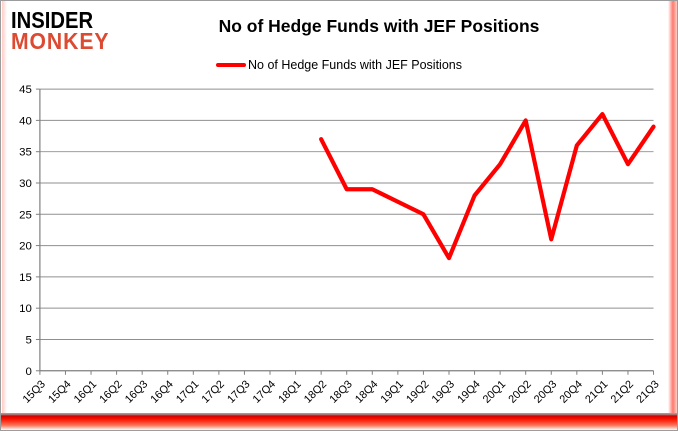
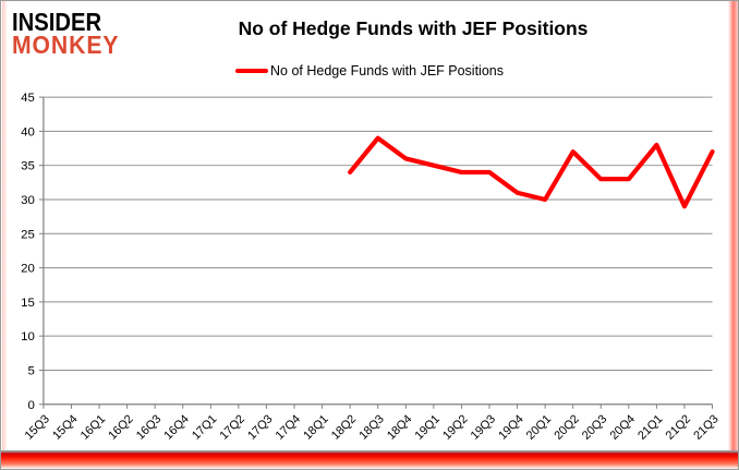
18Q2: 37 -> 34
18Q3: 29 -> 39
18Q4: 29 -> 36
19Q1: 27 -> 35
19Q2: 25 -> 34
19Q3: 18 -> 34
19Q4: 28 -> 31
20Q1: 33 -> 30
20Q2: 40 -> 37
20Q3: 21 -> 33
20Q4: 36 -> 33
21Q1: 41 -> 38
21Q2: 33 -> 29
21Q3: 39 -> 37
